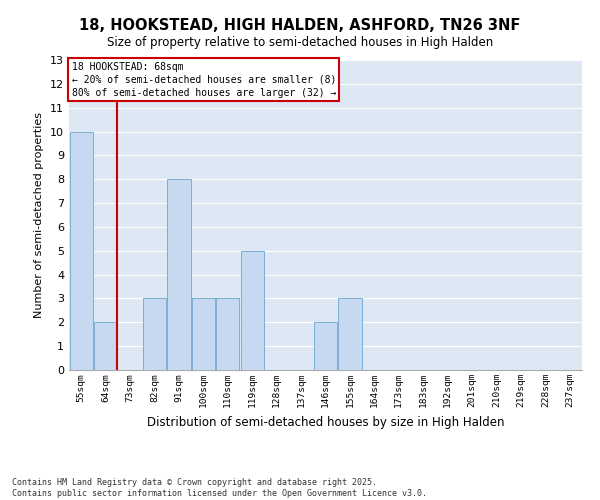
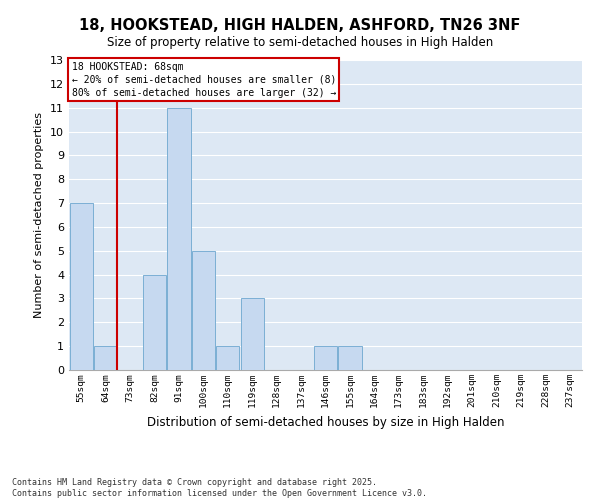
55sqm: 10 -> 7
64sqm: 2 -> 1
82sqm: 3 -> 4
91sqm: 8 -> 11
100sqm: 3 -> 5
110sqm: 3 -> 1
119sqm: 5 -> 3
146sqm: 2 -> 1
155sqm: 3 -> 1
